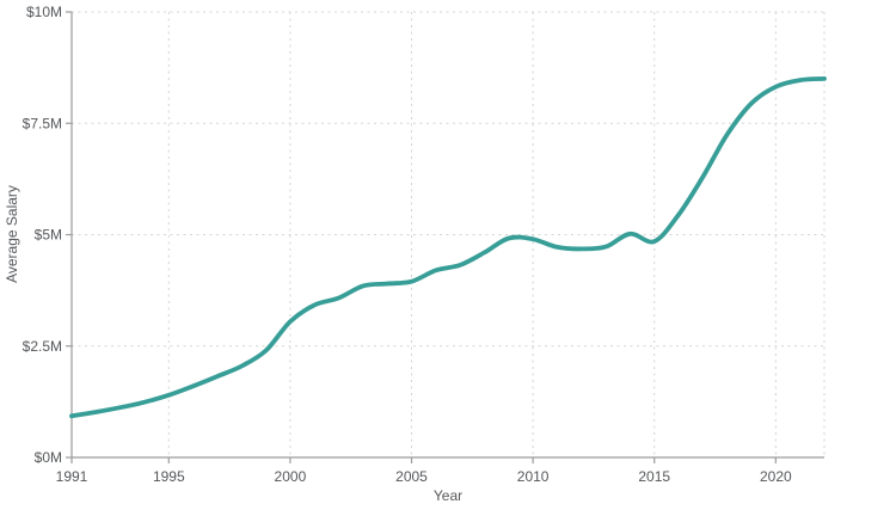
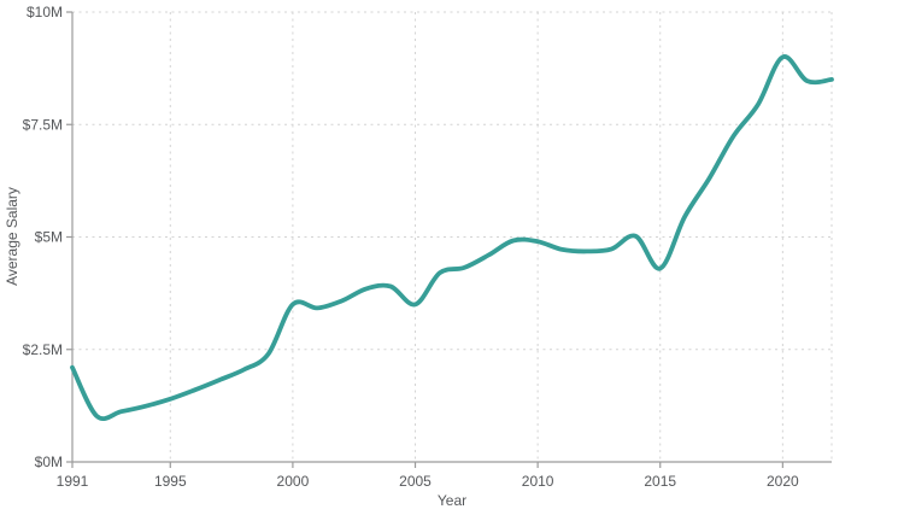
1991: $0.9M -> $2.1M
2000: $3.0M -> $3.5M
2005: $4.0M -> $3.5M
2015: $4.8M -> $4.3M
2020: $8.3M -> $9.0M
